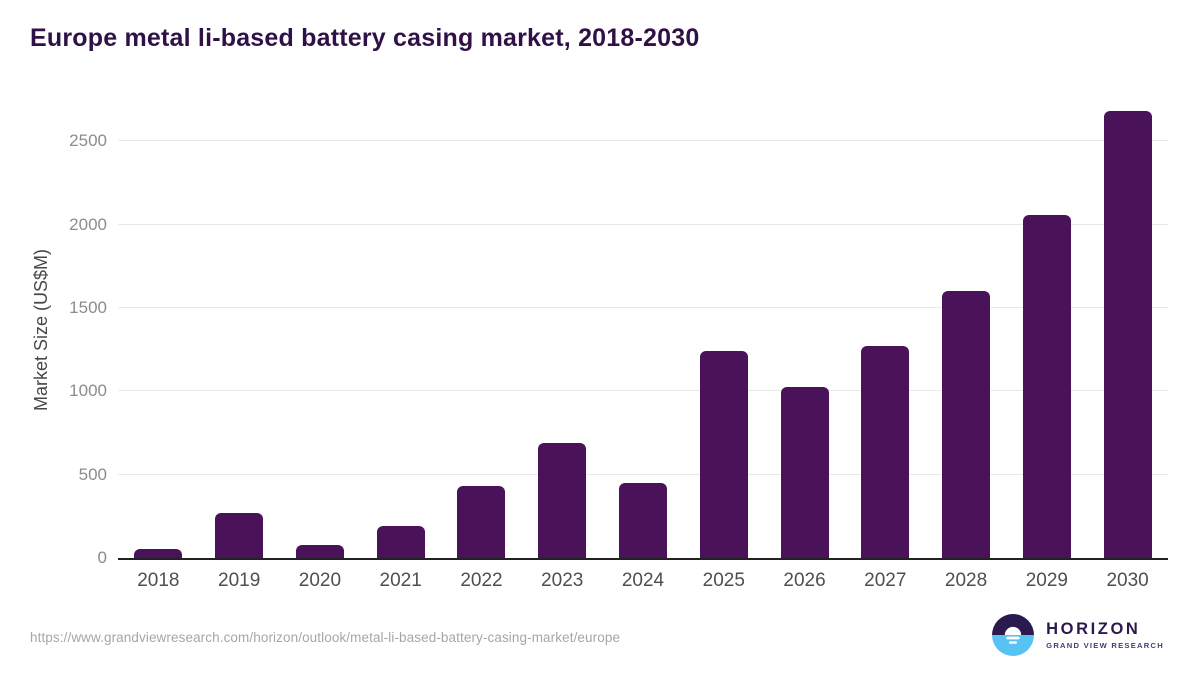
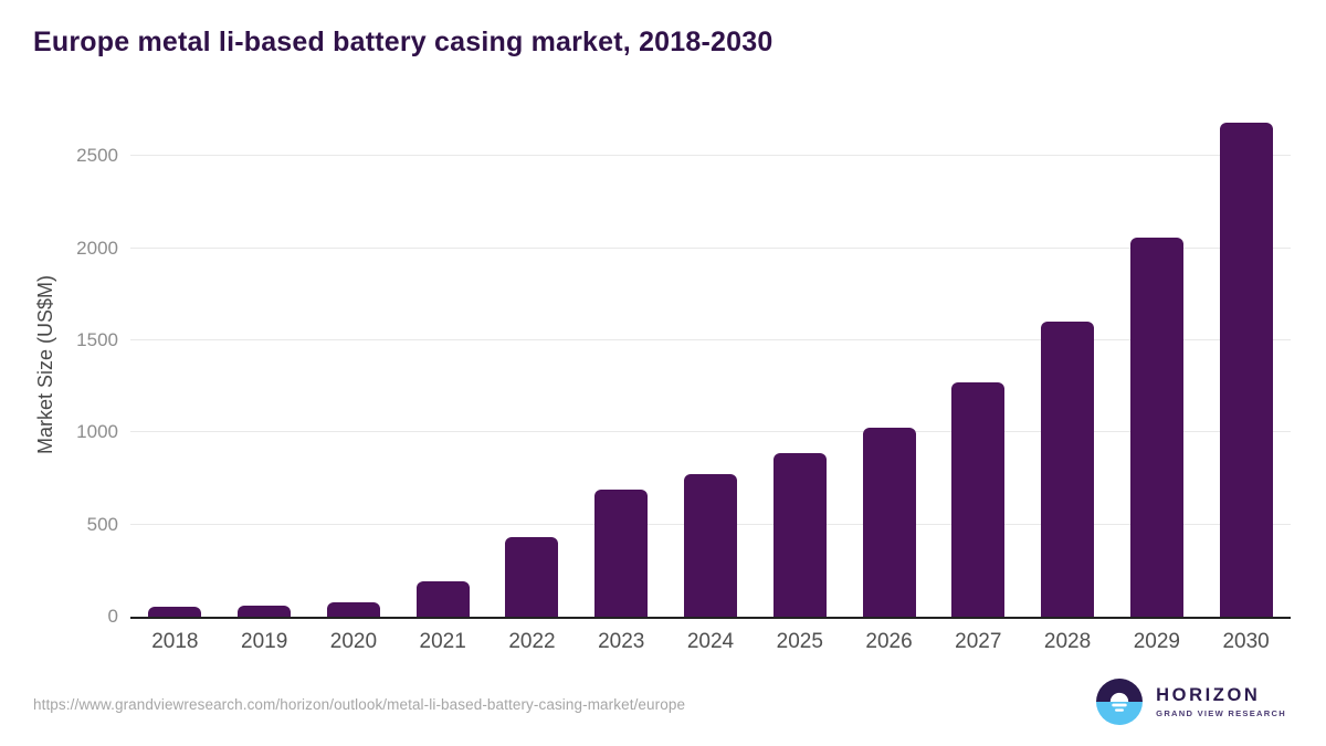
2019: 270 -> 60
2024: 450 -> 780
2025: 1240 -> 890
